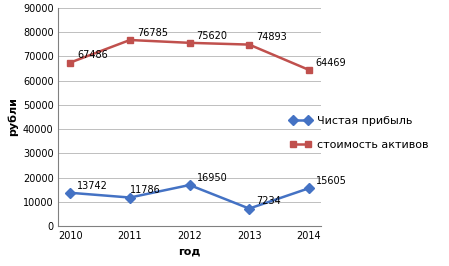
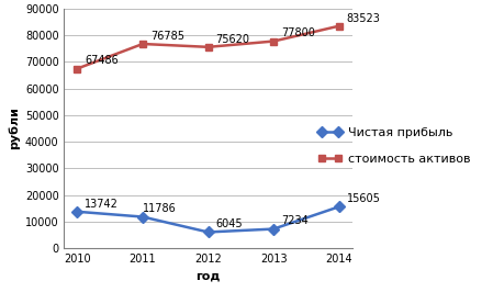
Чистая прибыль/2012: 16950 -> 6045
стоимость активов/2013: 74893 -> 77800
стоимость активов/2014: 64469 -> 83523
